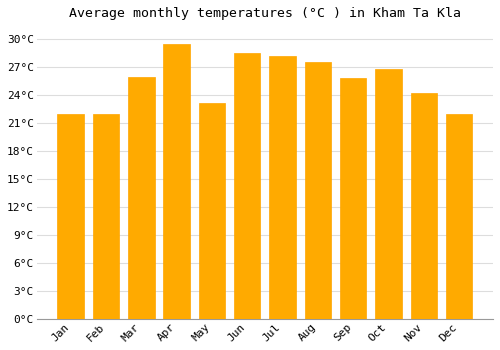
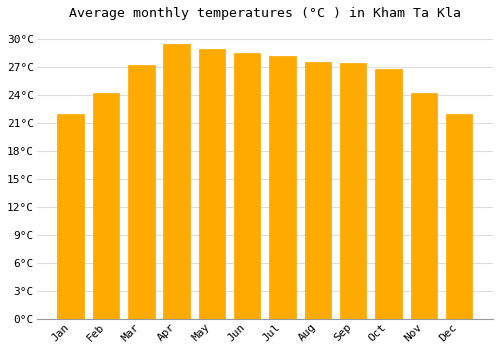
Feb: 22.0°C -> 24.2°C
Mar: 26.0°C -> 27.2°C
May: 23.2°C -> 29.0°C
Sep: 25.8°C -> 27.5°C
